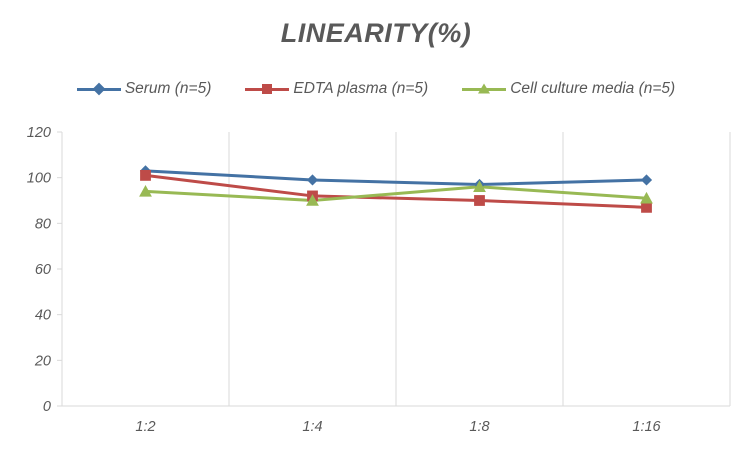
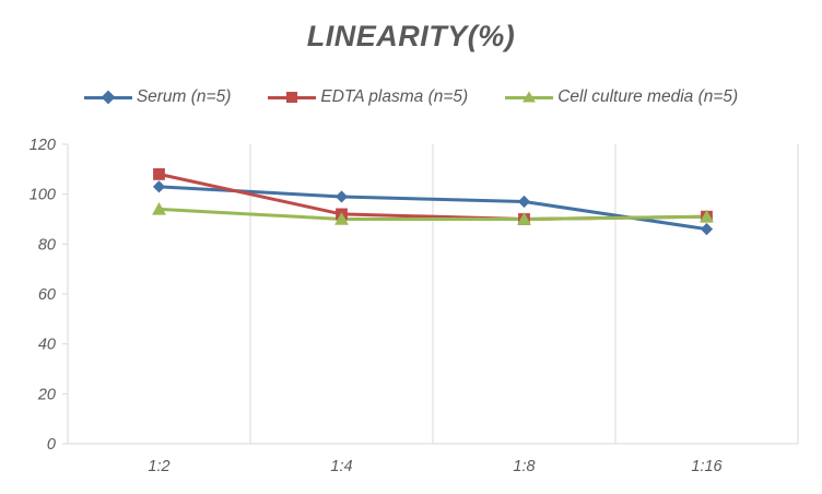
EDTA plasma (n=5)/1:2: 101 -> 108
Cell culture media (n=5)/1:8: 96 -> 90
Serum (n=5)/1:16: 99 -> 86
EDTA plasma (n=5)/1:16: 87 -> 91
